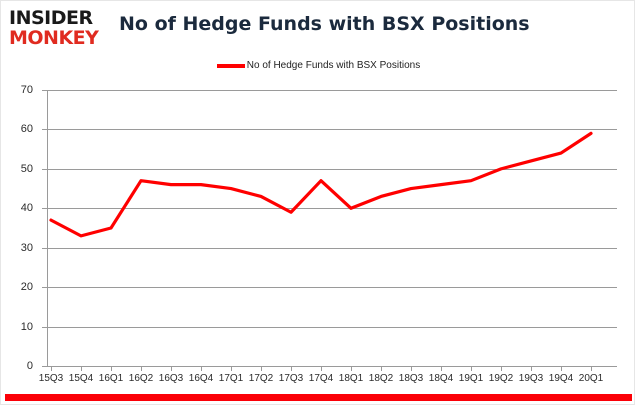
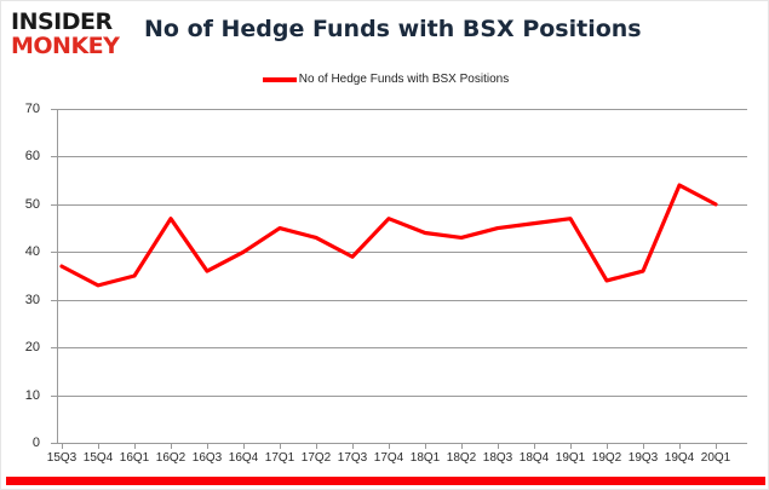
16Q3: 46 -> 36
16Q4: 46 -> 40
18Q1: 40 -> 44
19Q2: 50 -> 34
19Q3: 52 -> 36
20Q1: 59 -> 50
